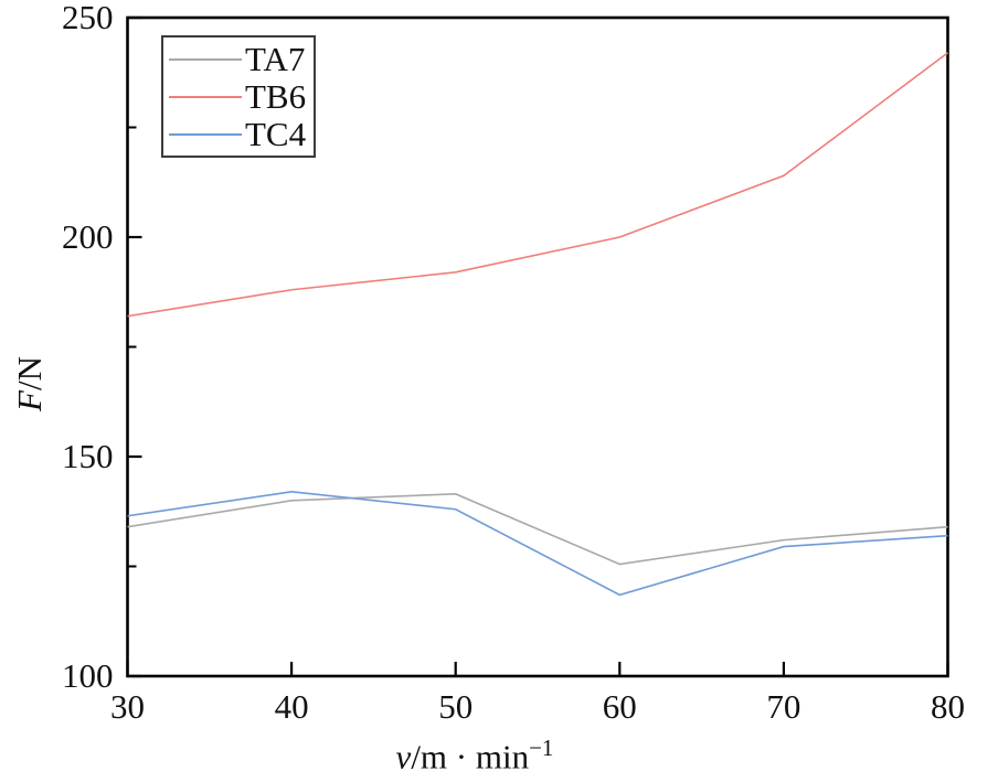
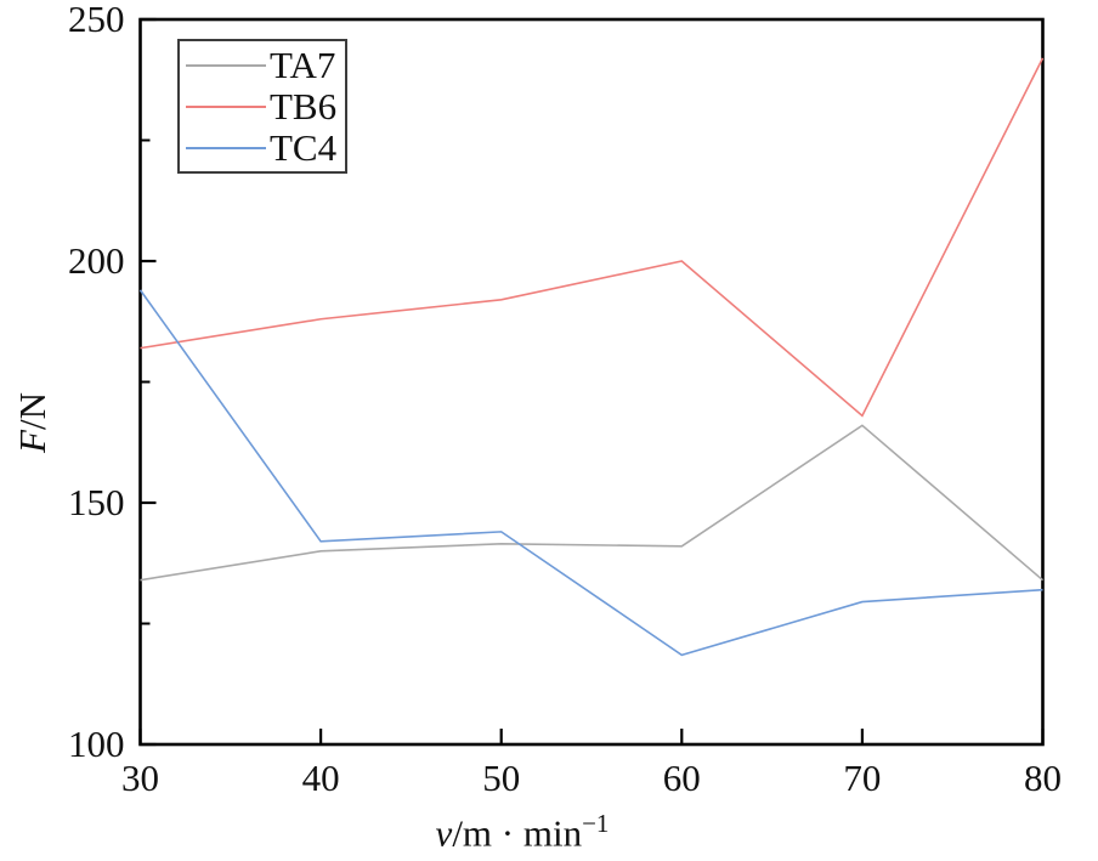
TC4/30: 136 -> 194
TC4/50: 138 -> 144
TA7/60: 126 -> 141
TA7/70: 131 -> 166
TB6/70: 214 -> 168
